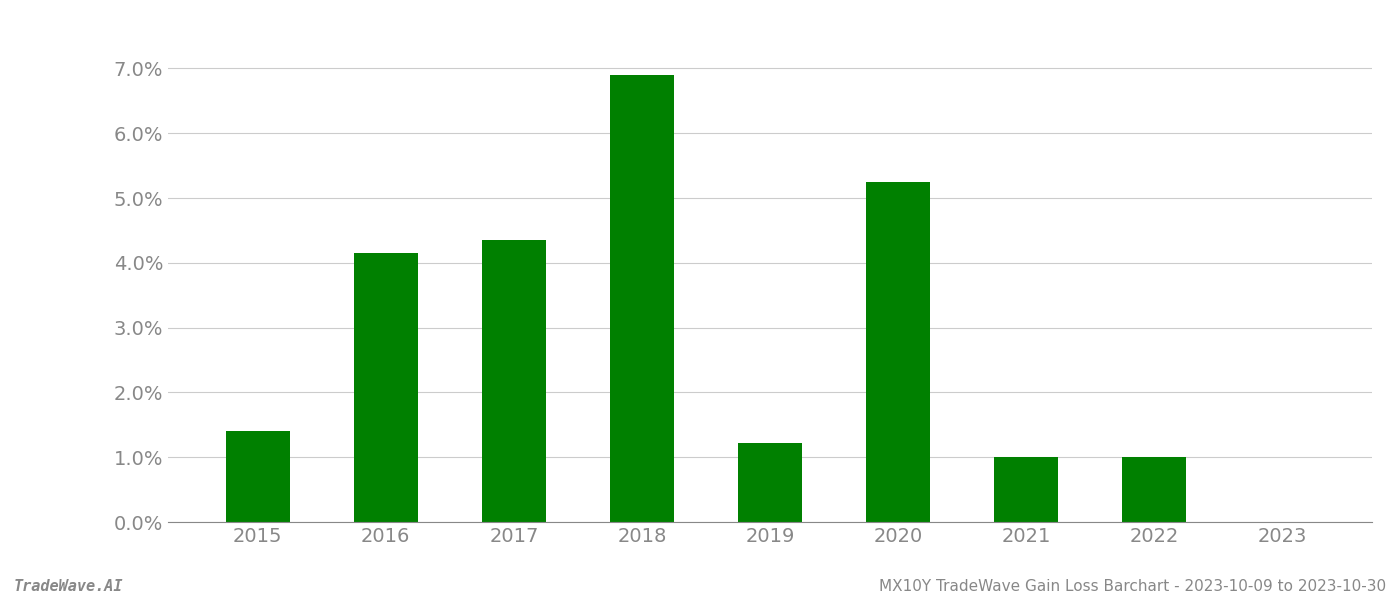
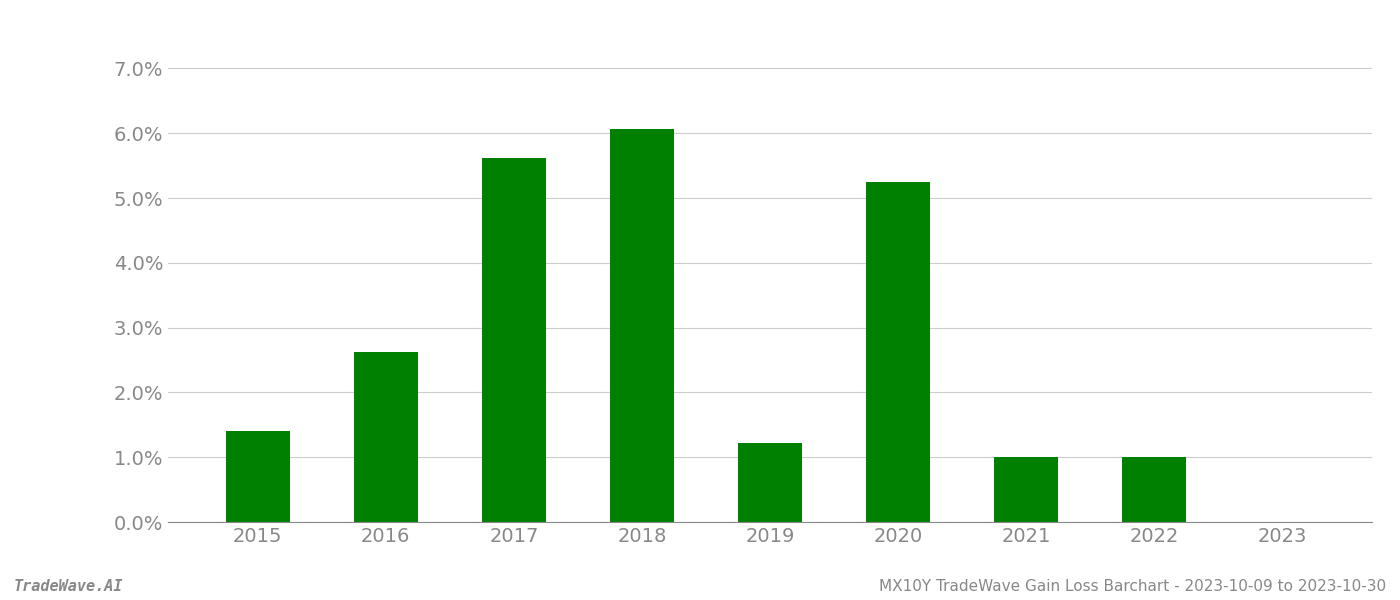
2016: 4.15% -> 2.62%
2017: 4.35% -> 5.62%
2018: 6.90% -> 6.06%
